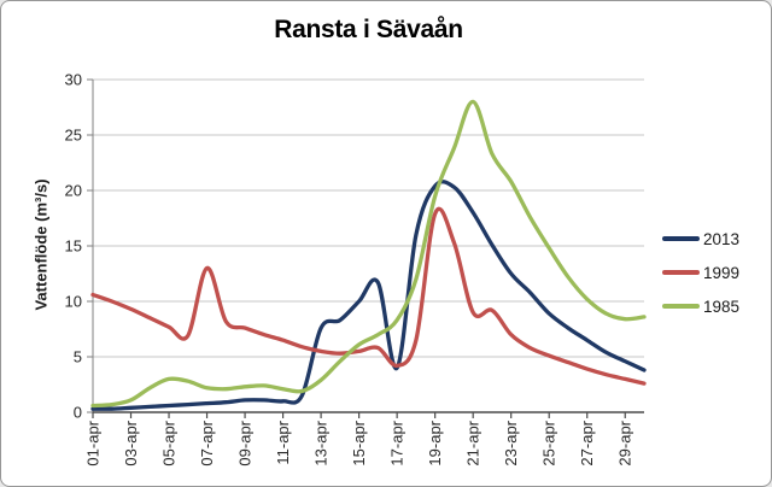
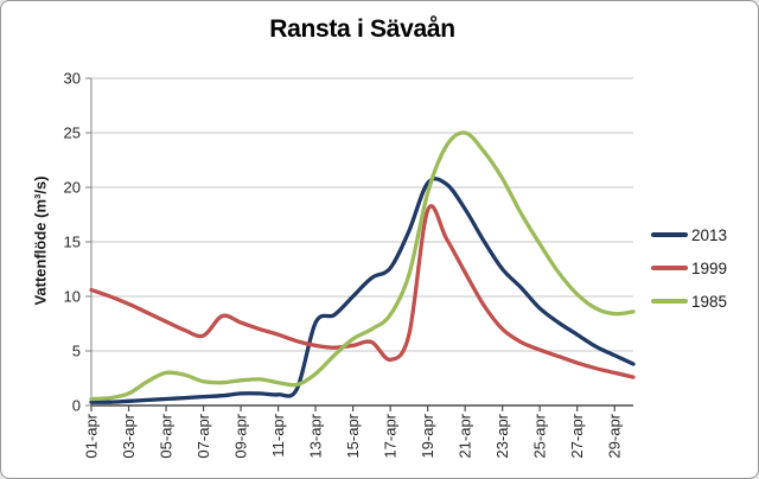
1999/07-apr: 13 -> 6
2013/17-apr: 4 -> 13
1999/21-apr: 9 -> 12
1985/21-apr: 28 -> 25
